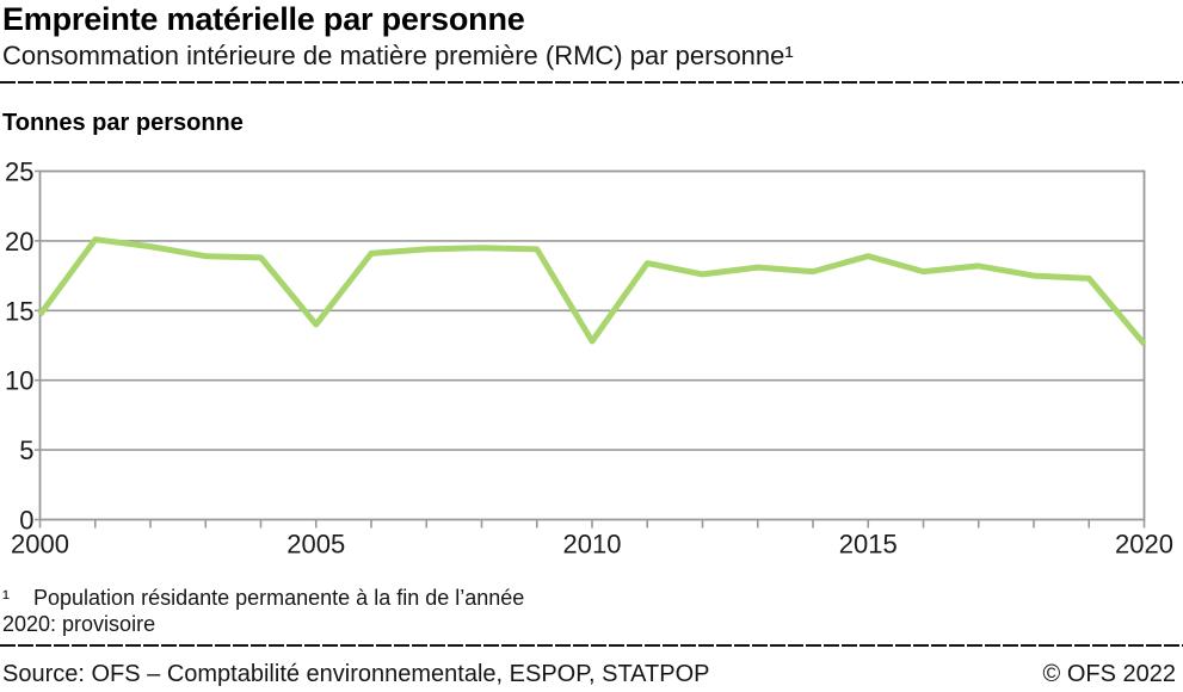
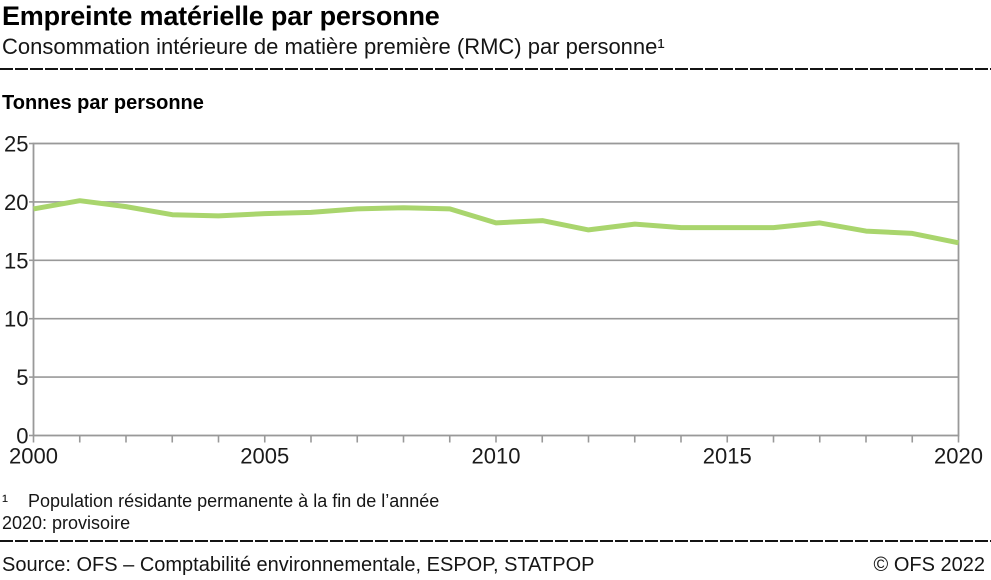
2000: 14.7 -> 19.4
2005: 14.0 -> 19.0
2010: 12.8 -> 18.2
2015: 18.9 -> 17.8
2020: 12.6 -> 16.5
